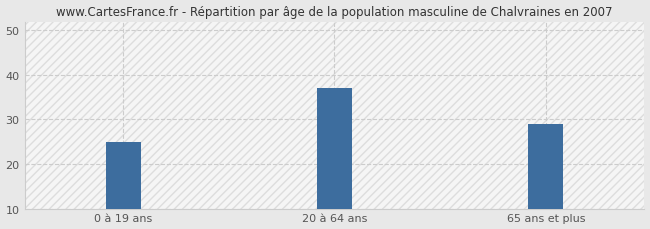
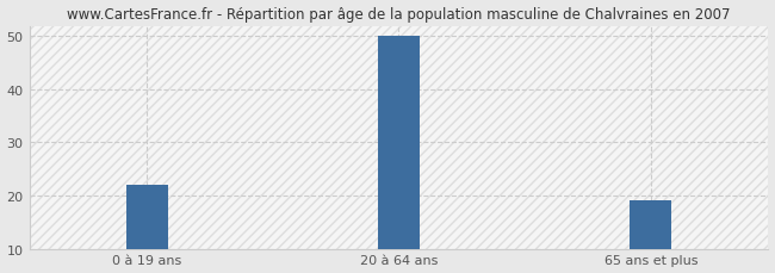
0 à 19 ans: 25 -> 22
20 à 64 ans: 37 -> 50
65 ans et plus: 29 -> 19
